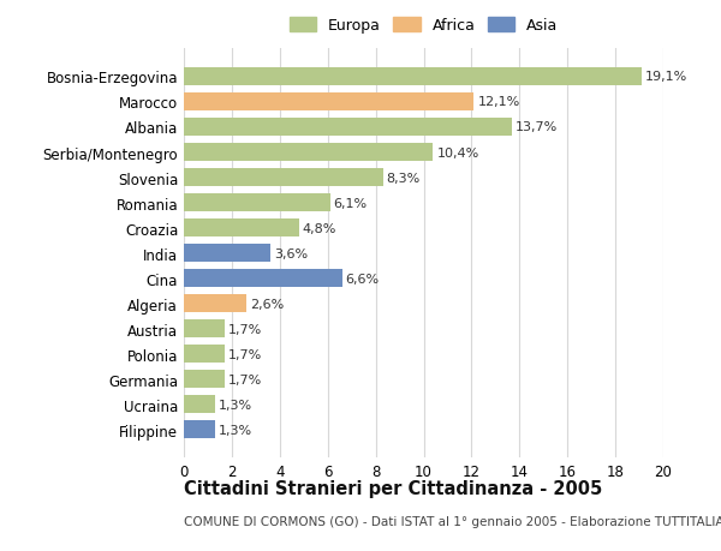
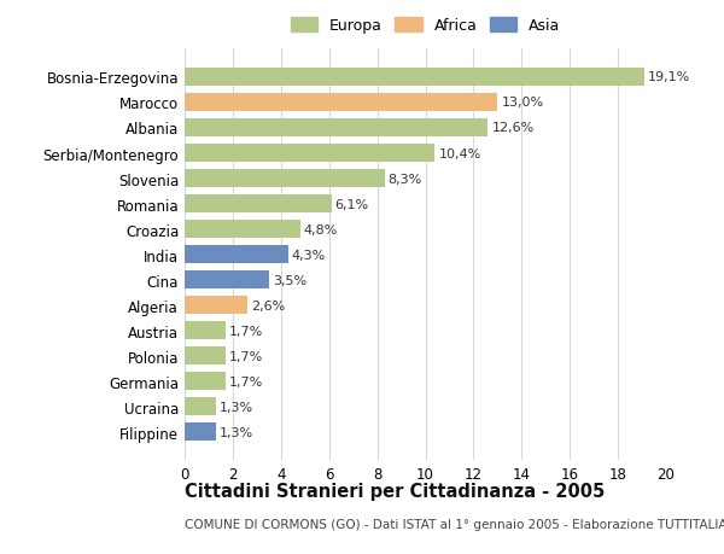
Marocco: 12,1% -> 13,0%
Albania: 13,7% -> 12,6%
India: 3,6% -> 4,3%
Cina: 6,6% -> 3,5%
